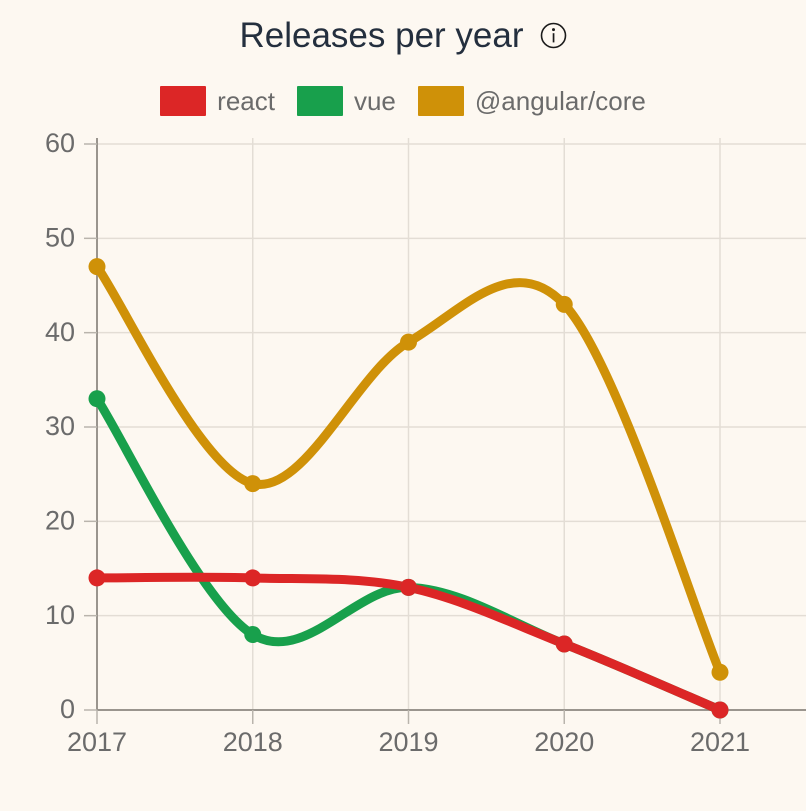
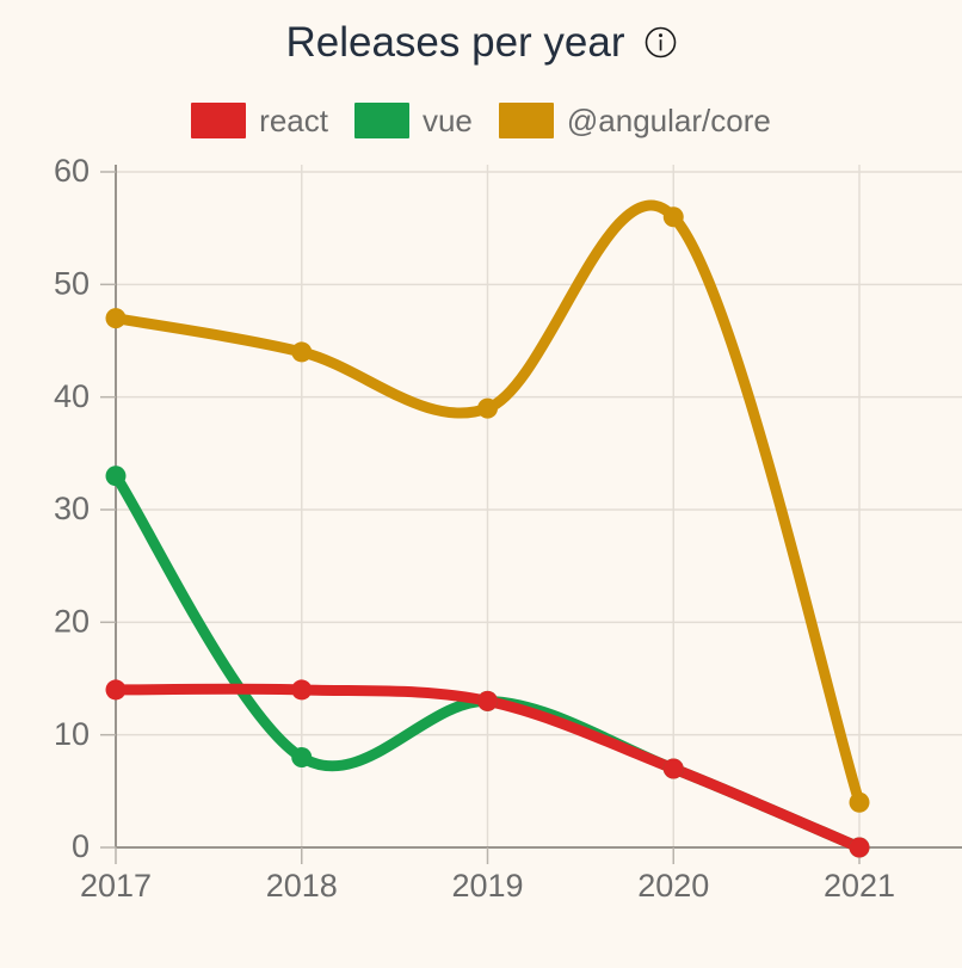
@angular/core/2018: 24 -> 44
@angular/core/2020: 43 -> 56
